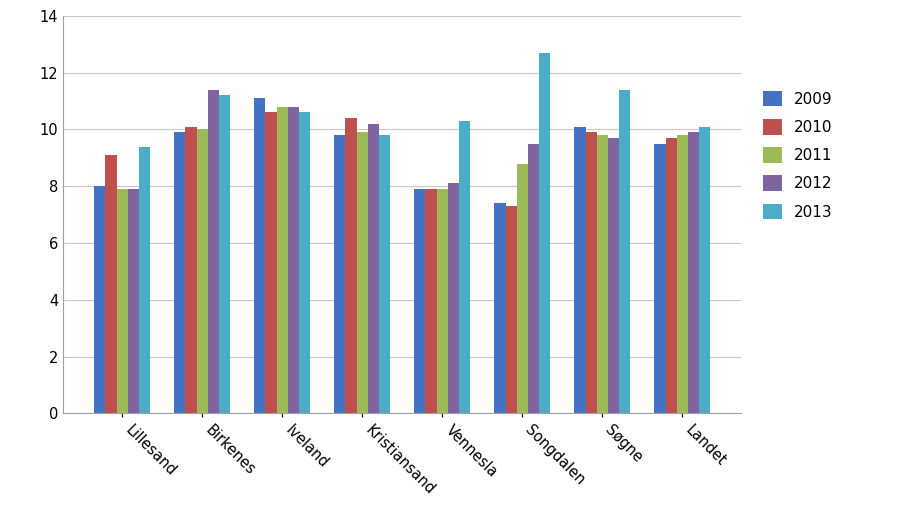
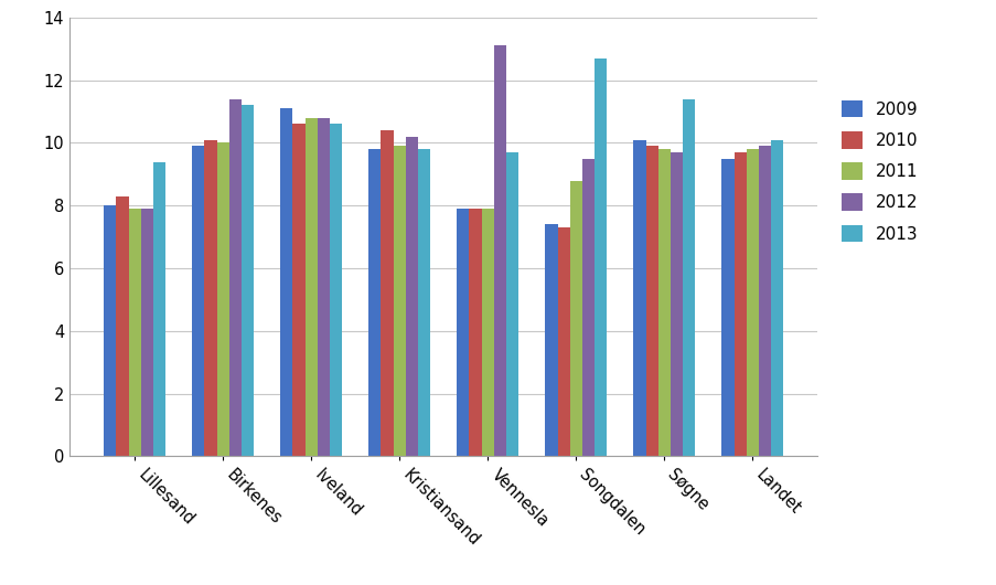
2010/Lillesand: 9.1 -> 8.3
2012/Vennesla: 8.1 -> 13.1
2013/Vennesla: 10.3 -> 9.7
